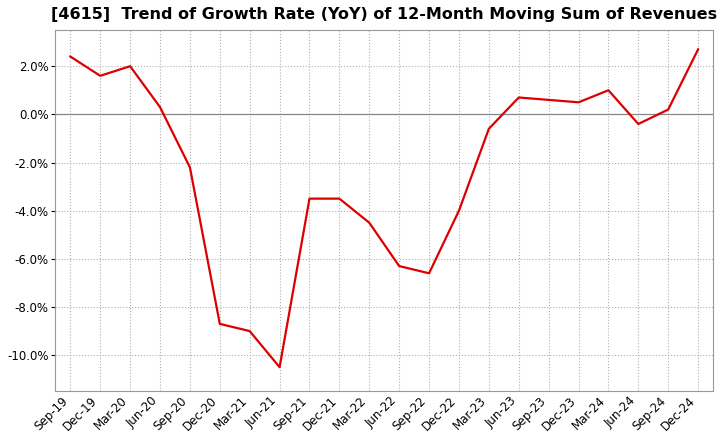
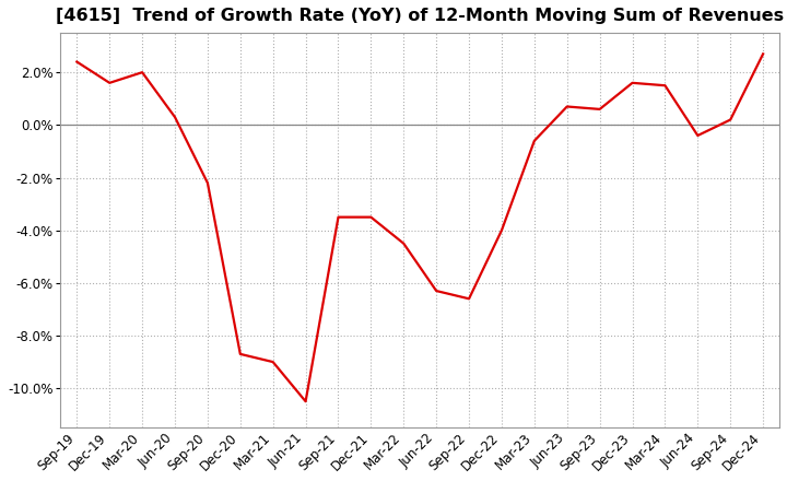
Dec-23: 0.5% -> 1.6%
Mar-24: 1.0% -> 1.5%
